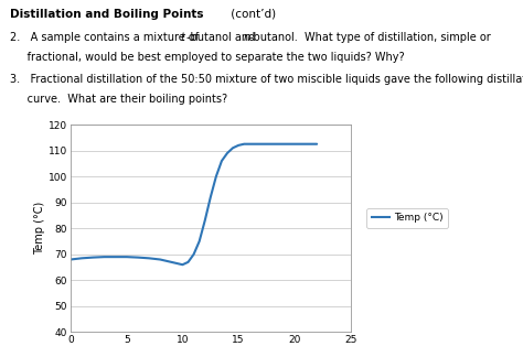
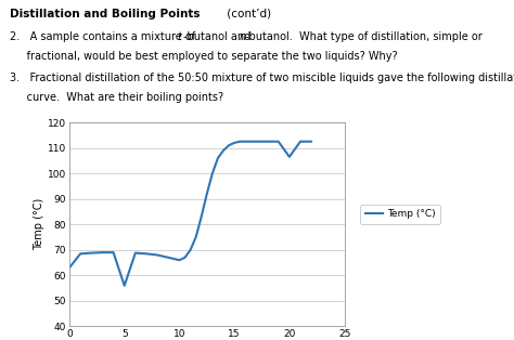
0: 68.0 -> 63.0
5: 69.0 -> 56.0
20: 112.5 -> 106.5
